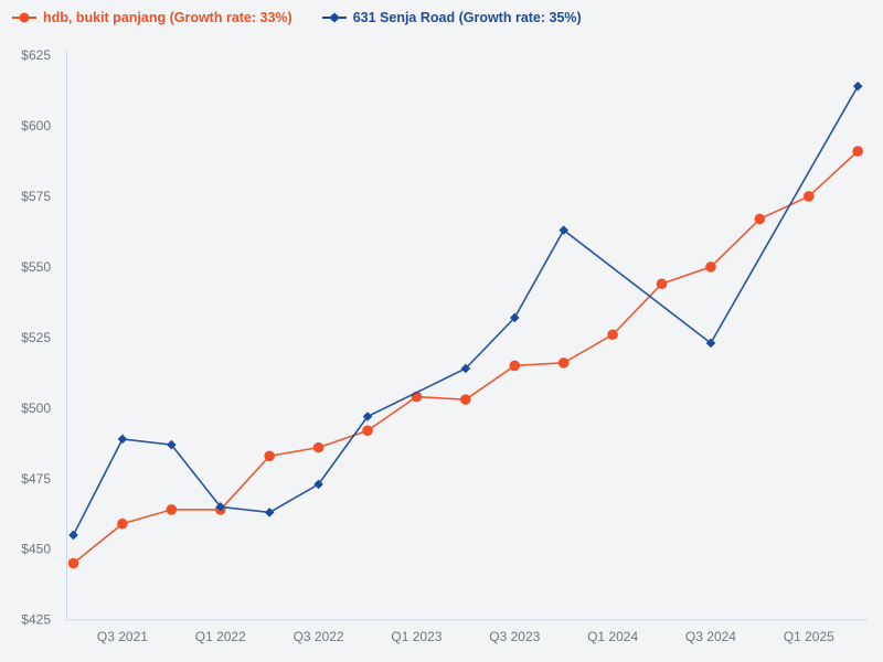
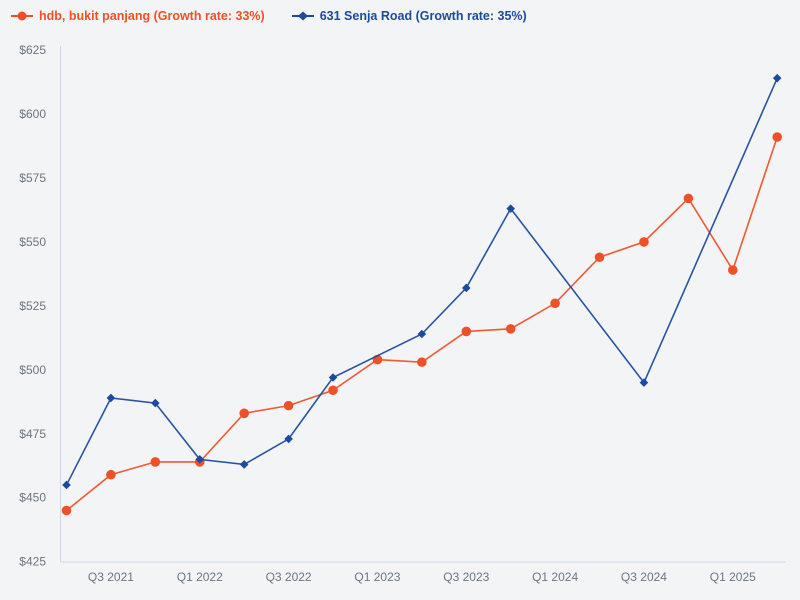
631 Senja Road (Growth rate: 35%)/Q3 2024: $523 -> $495
hdb, bukit panjang (Growth rate: 33%)/Q1 2025: $575 -> $539
